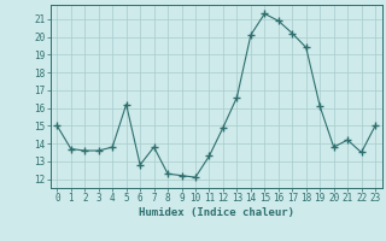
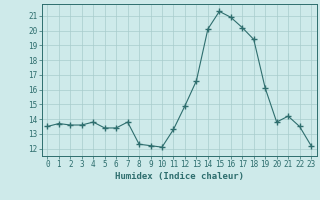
0: 15.0 -> 13.5
5: 16.2 -> 13.4
6: 12.8 -> 13.4
23: 15.0 -> 12.2
